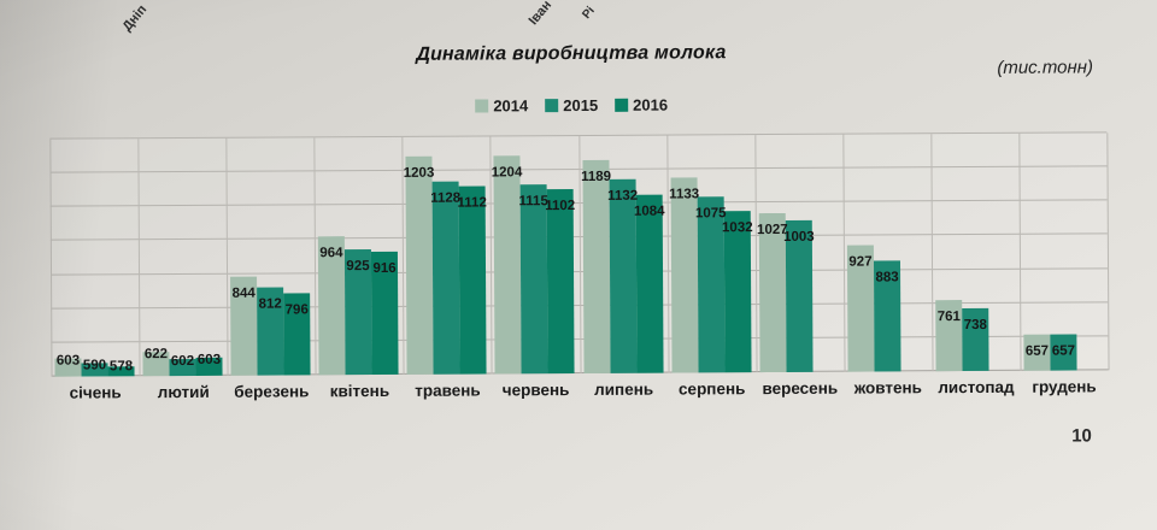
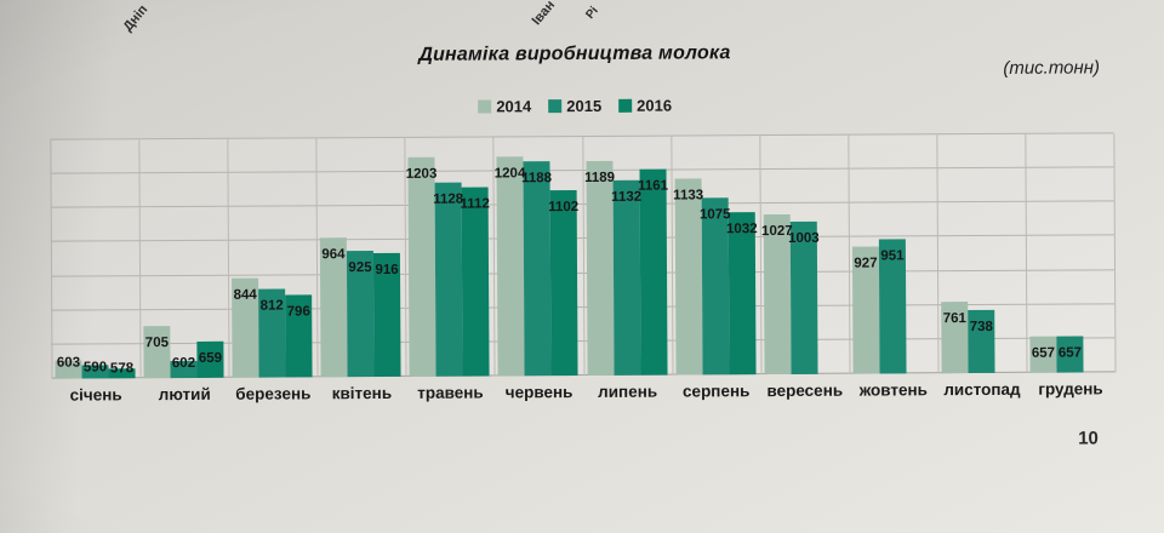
2014/лютий: 622 -> 705
2016/лютий: 603 -> 659
2015/червень: 1115 -> 1188
2016/липень: 1084 -> 1161
2015/жовтень: 883 -> 951
